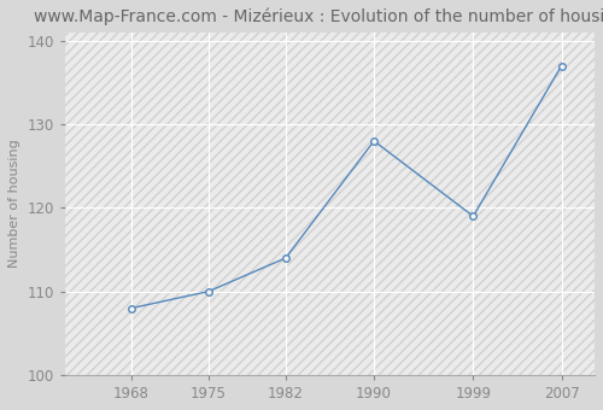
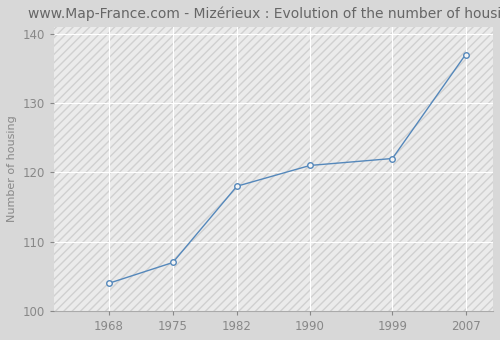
1968: 108 -> 104
1975: 110 -> 107
1982: 114 -> 118
1990: 128 -> 121
1999: 119 -> 122
